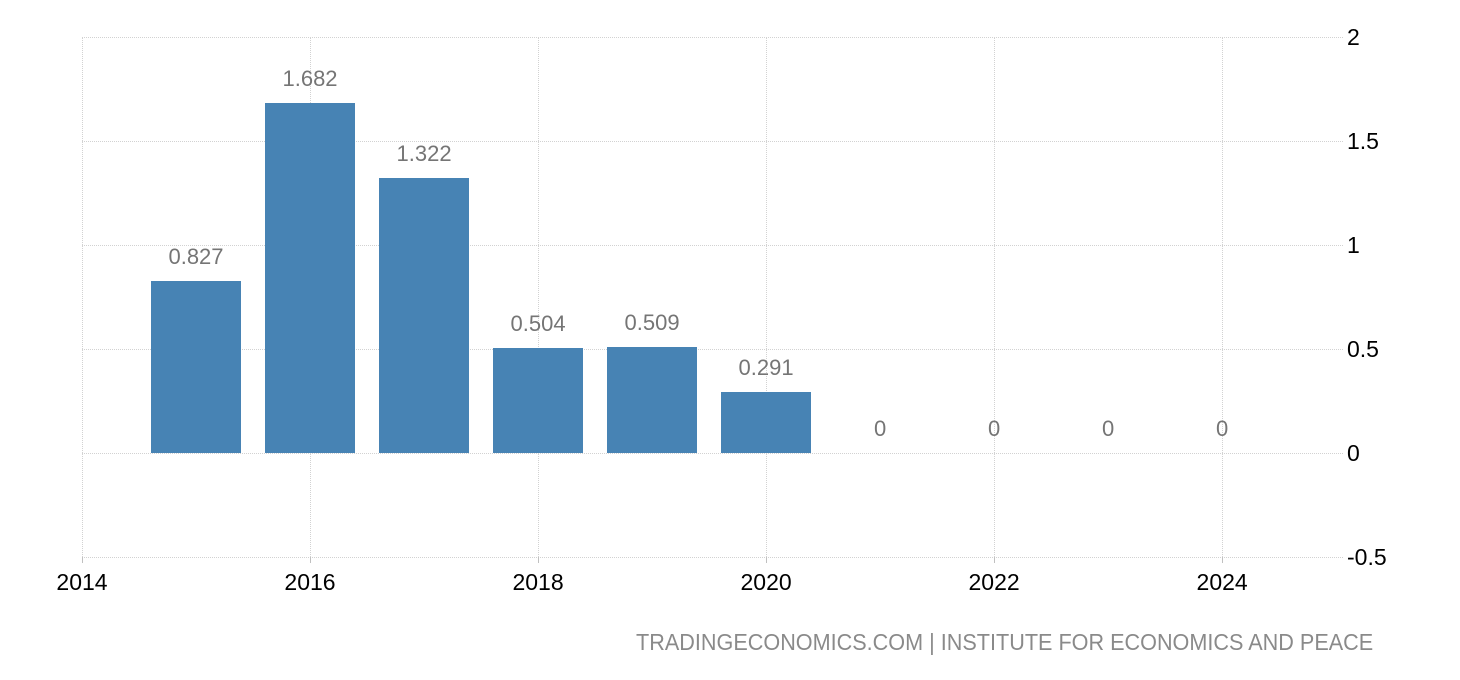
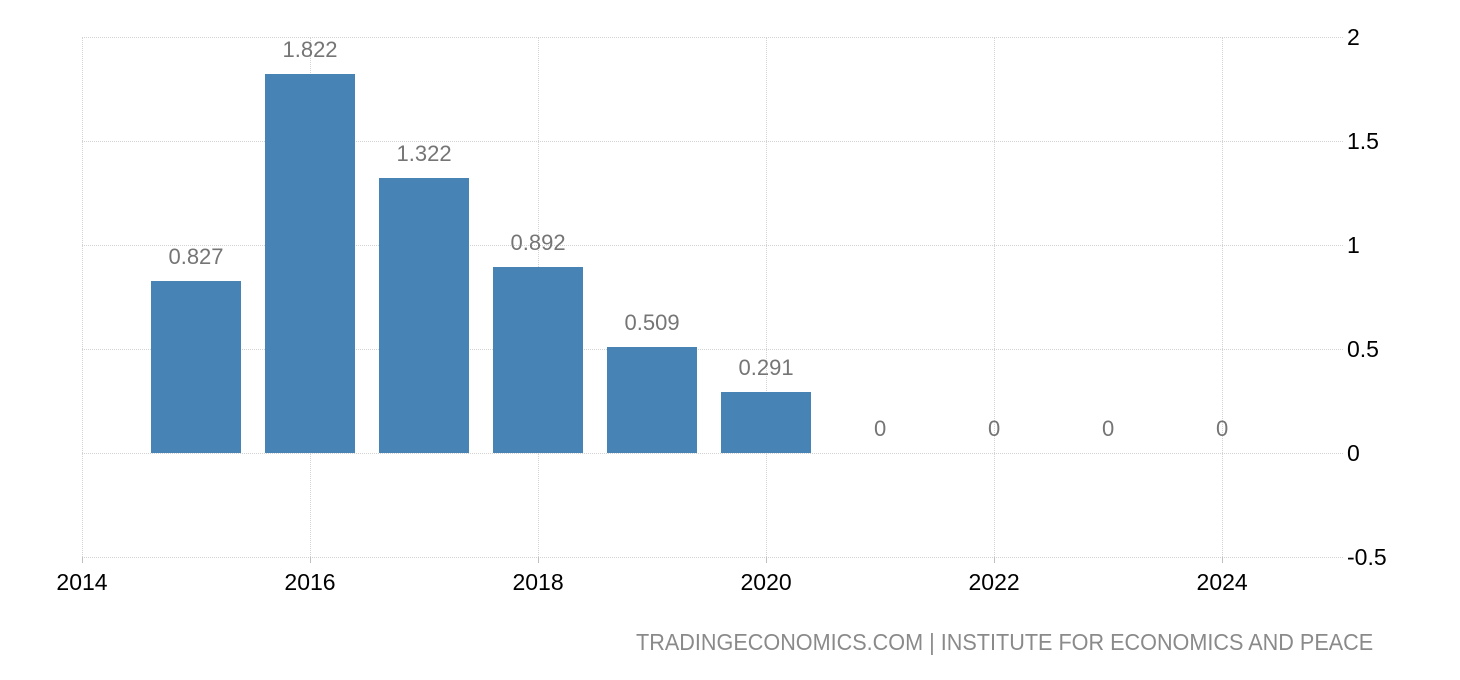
2016: 1.682 -> 1.822
2018: 0.504 -> 0.892
